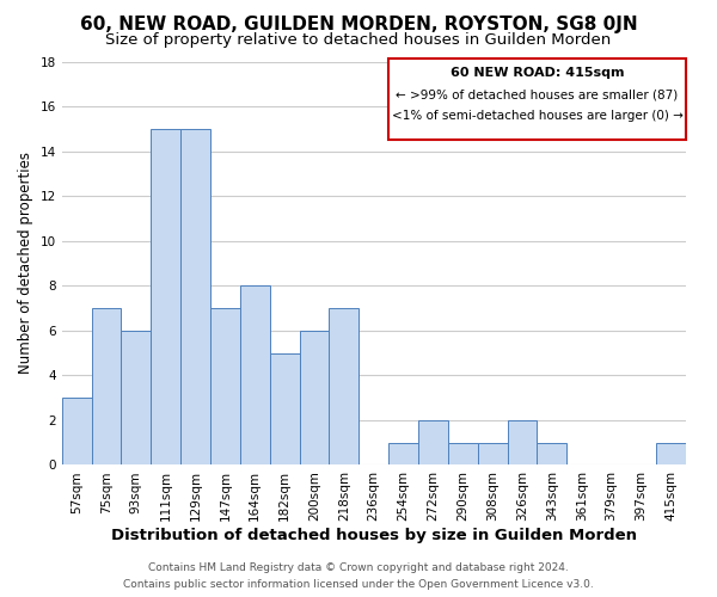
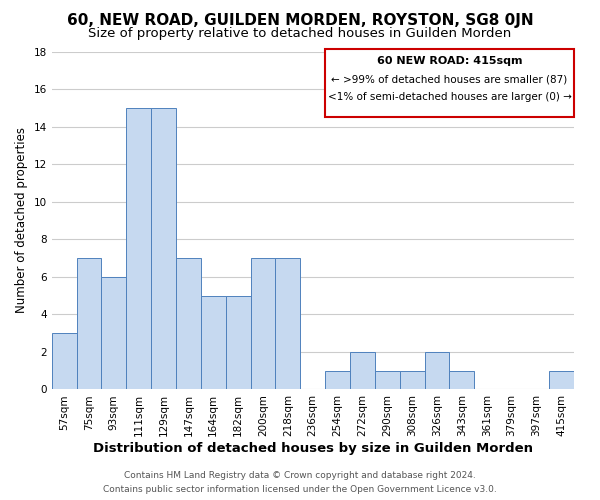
164sqm: 8 -> 5
200sqm: 6 -> 7
